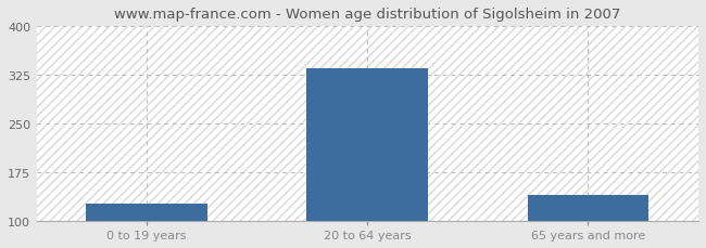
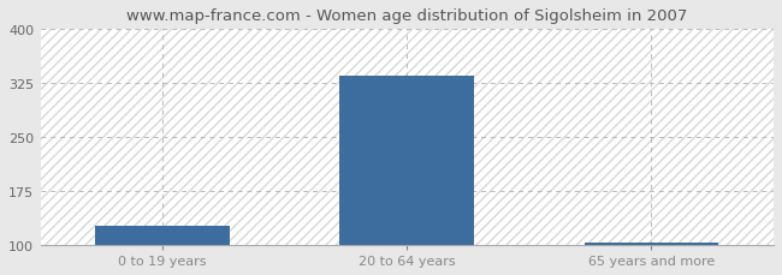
65 years and more: 140 -> 103
